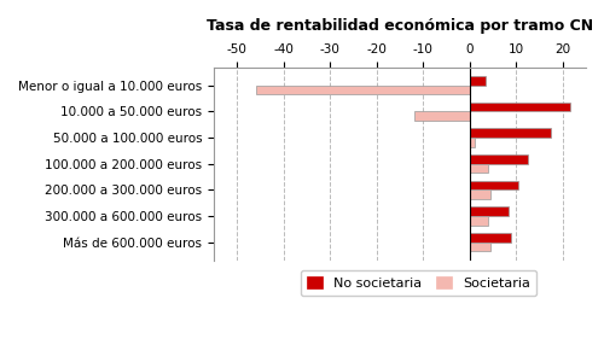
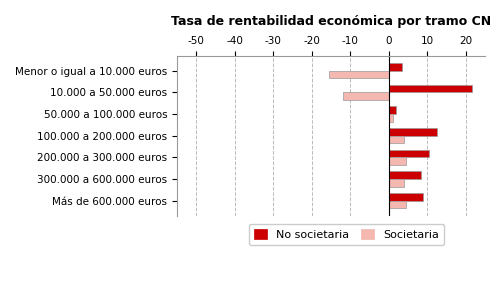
Societaria/Menor o igual a 10.000 euros: -46.0 -> -15.5
No societaria/50.000 a 100.000 euros: 17.5 -> 2.0
